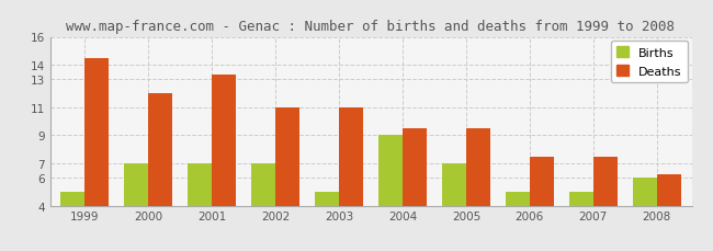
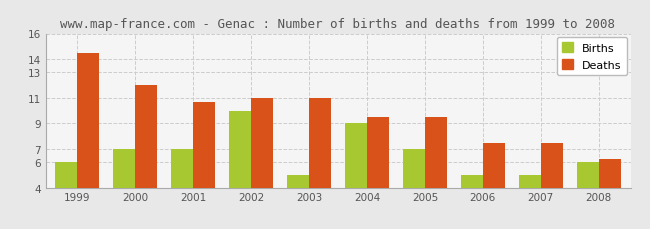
Births/1999: 5 -> 6
Deaths/2001: 13.3 -> 10.7
Births/2002: 7 -> 10
